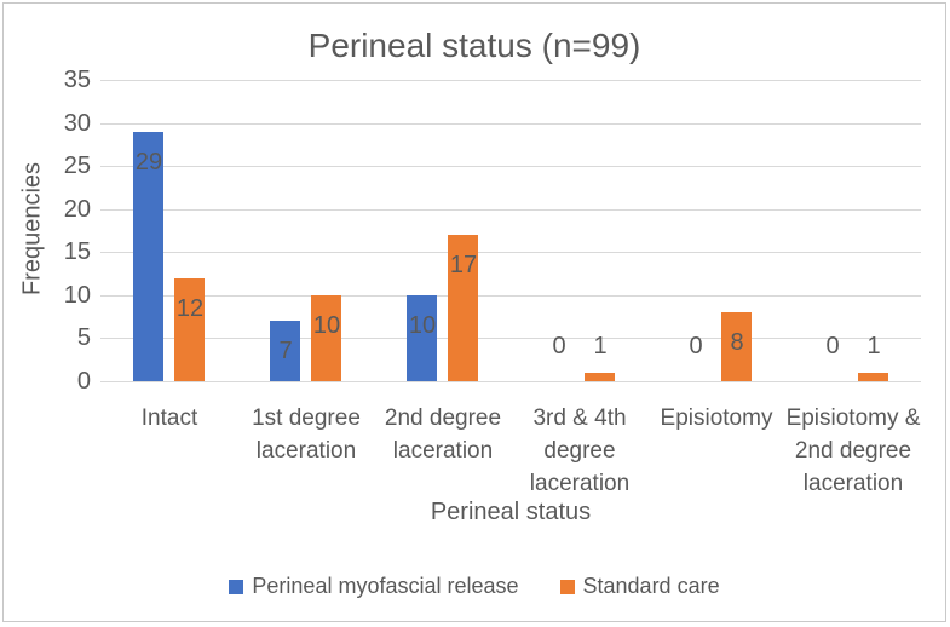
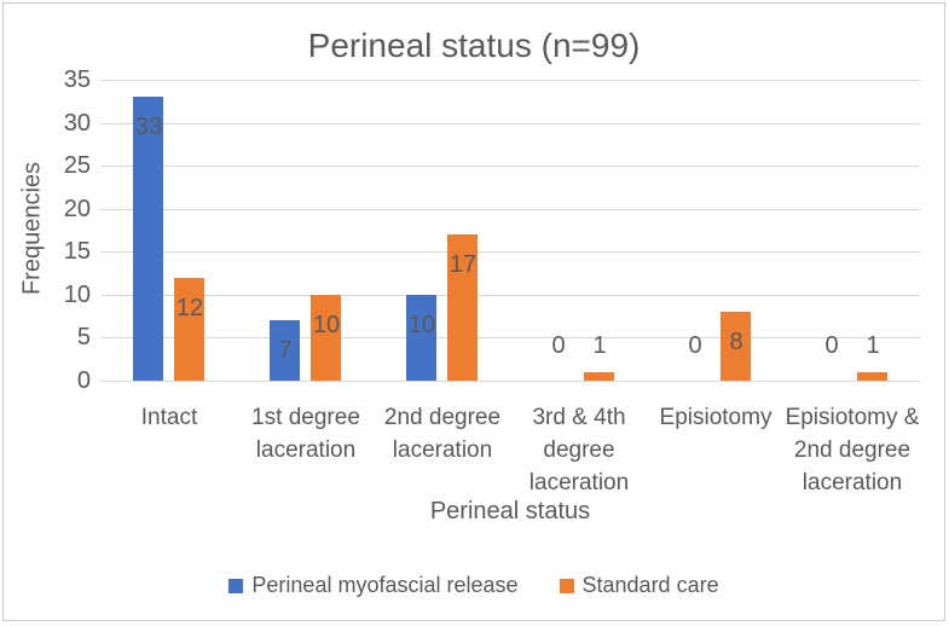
Perineal myofascial release/Intact: 29 -> 33
